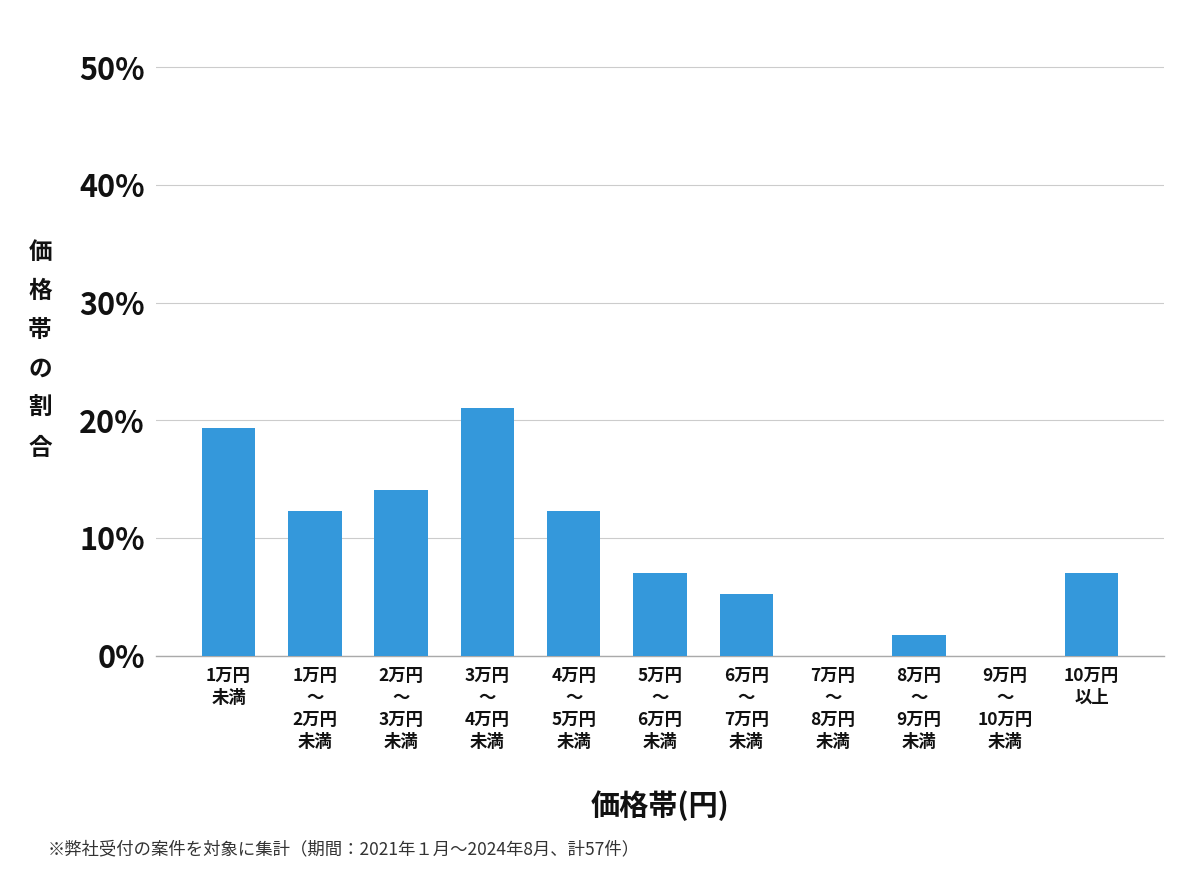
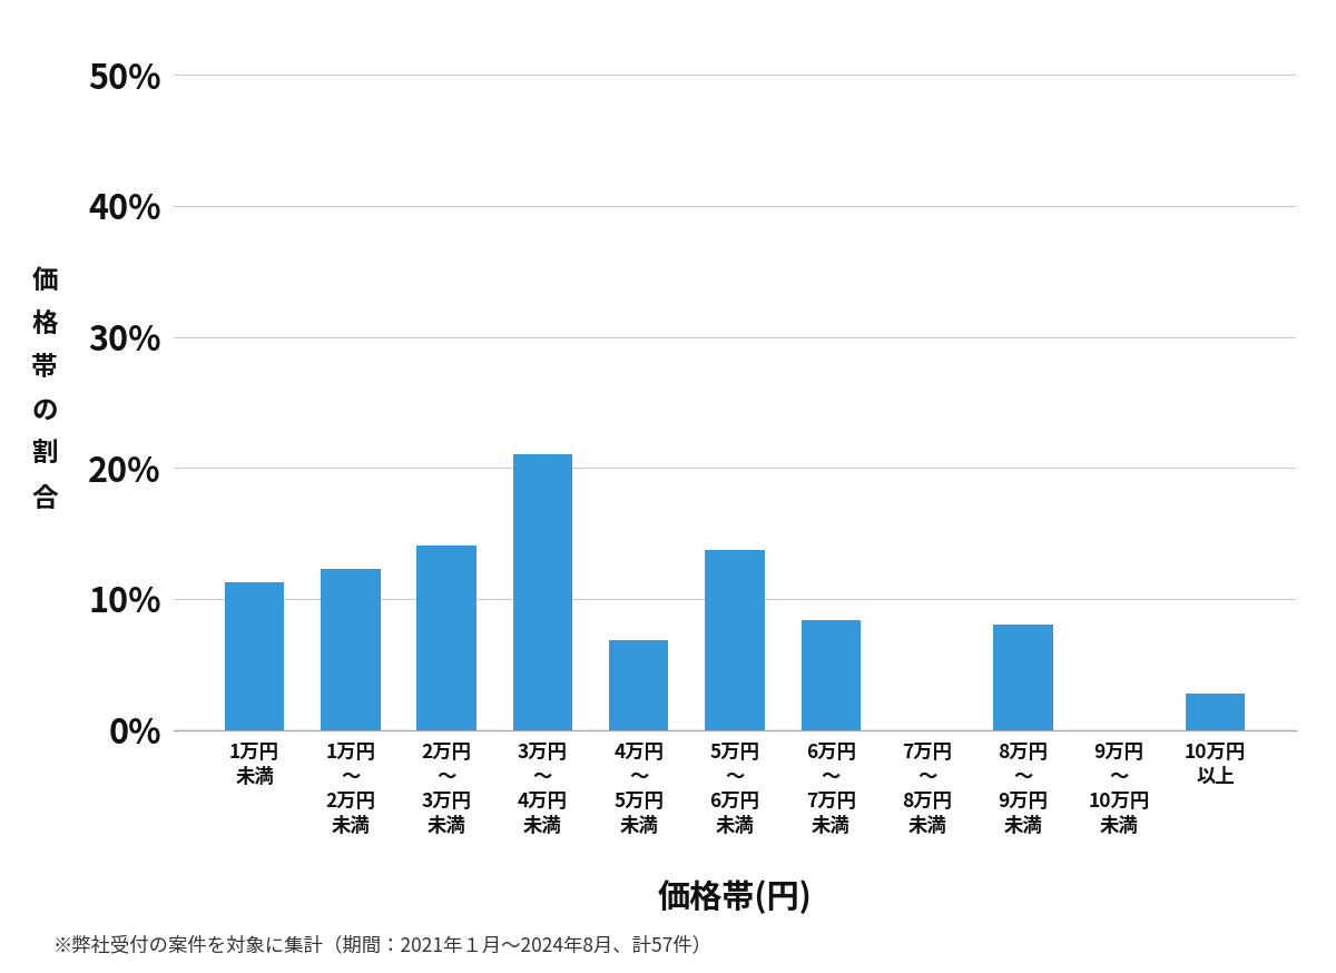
1万円 未満: 19.3% -> 11.3%
4万円 ～ 5万円 未満: 12.3% -> 6.8%
5万円 ～ 6万円 未満: 7.0% -> 13.7%
6万円 ～ 7万円 未満: 5.3% -> 8.4%
8万円 ～ 9万円 未満: 1.8% -> 8.0%
10万円 以上: 7.0% -> 2.8%
